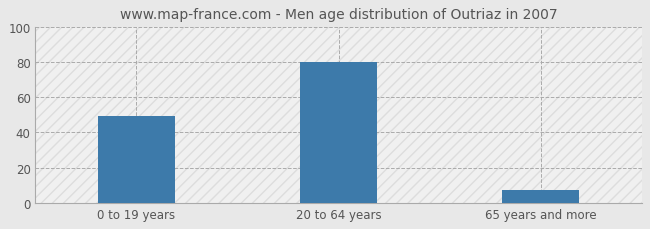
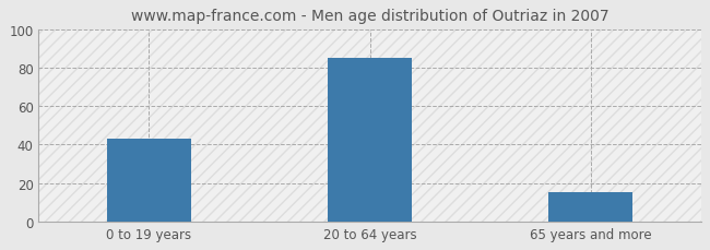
0 to 19 years: 49 -> 43
20 to 64 years: 80 -> 85
65 years and more: 7 -> 15
